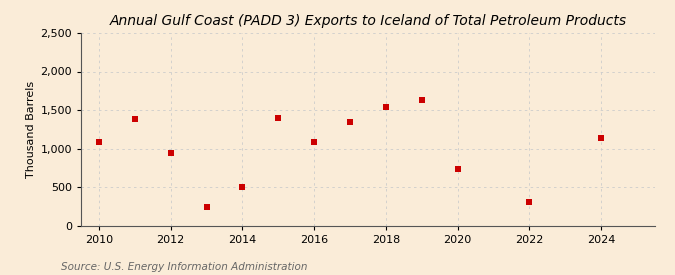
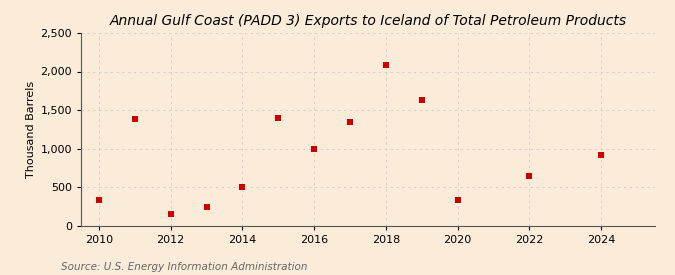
2010: 1,080 -> 330
2012: 940 -> 150
2016: 1,080 -> 1,000
2018: 1,540 -> 2,080
2020: 740 -> 330
2022: 300 -> 640
2024: 1,140 -> 910
